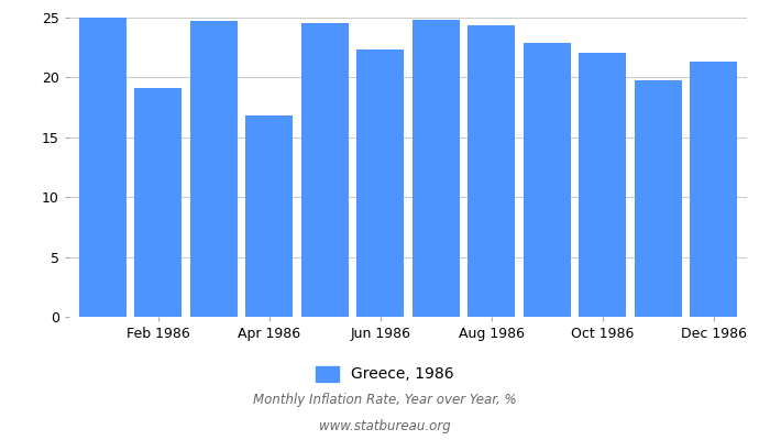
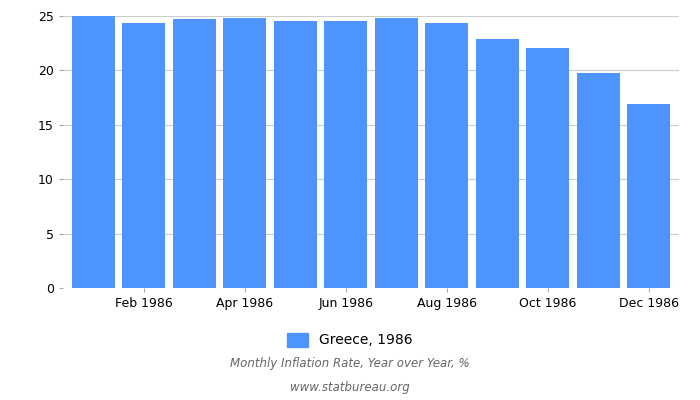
Feb 1986: 19.1 -> 24.4
Apr 1986: 16.8 -> 24.8
Jun 1986: 22.3 -> 24.5
Dec 1986: 21.3 -> 16.9
